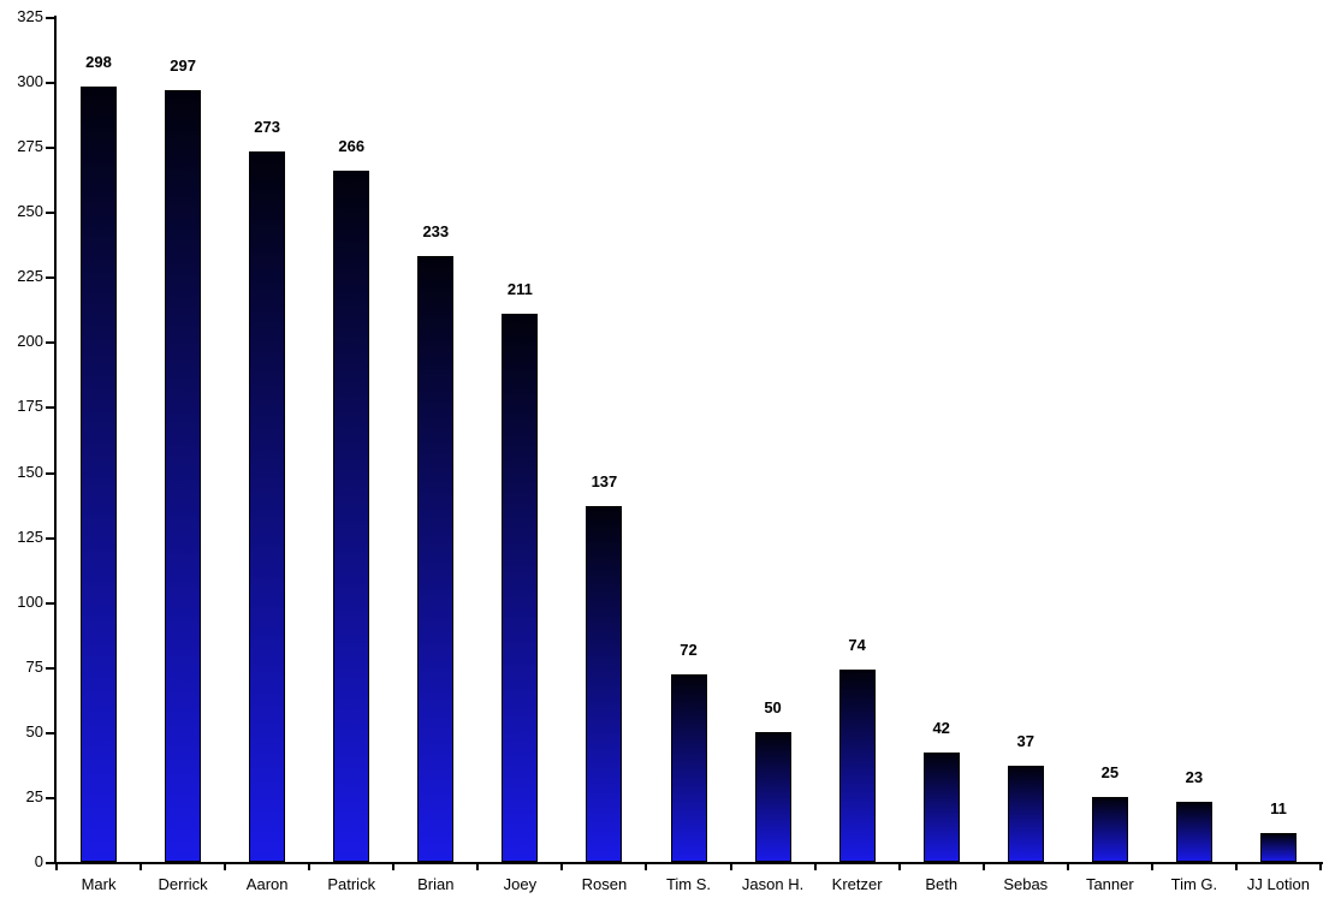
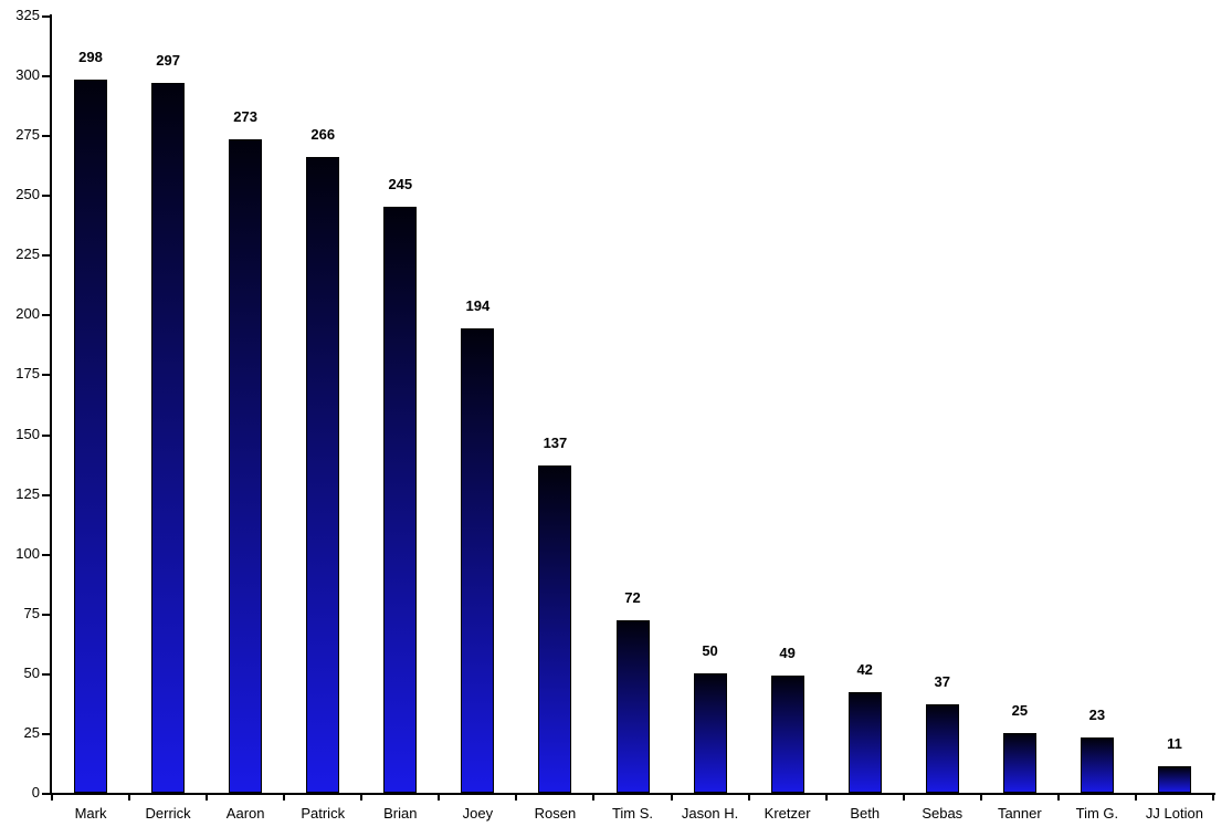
Brian: 233 -> 245
Joey: 211 -> 194
Kretzer: 74 -> 49
